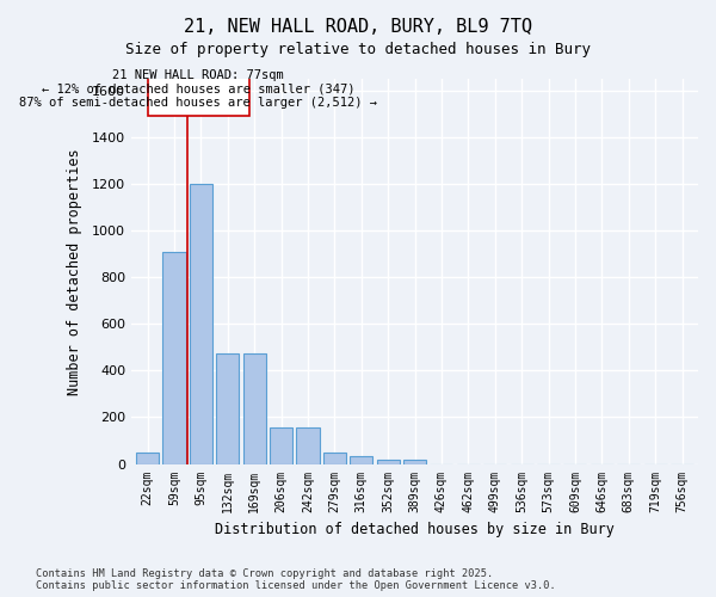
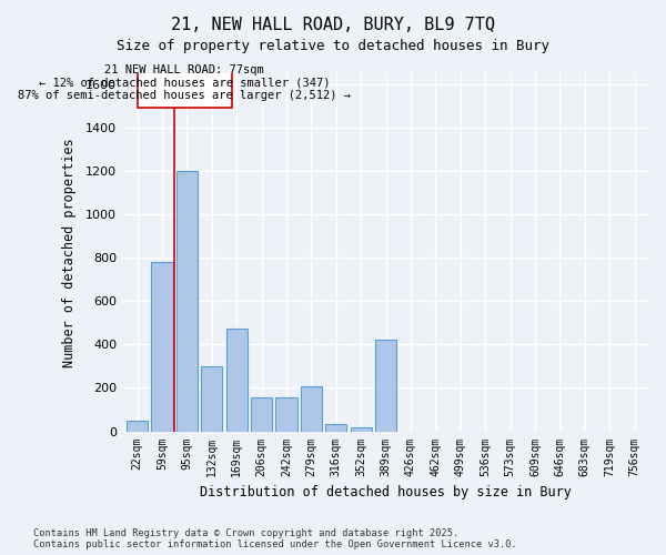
59sqm: 910 -> 780
132sqm: 480 -> 300
279sqm: 50 -> 210
389sqm: 20 -> 420
